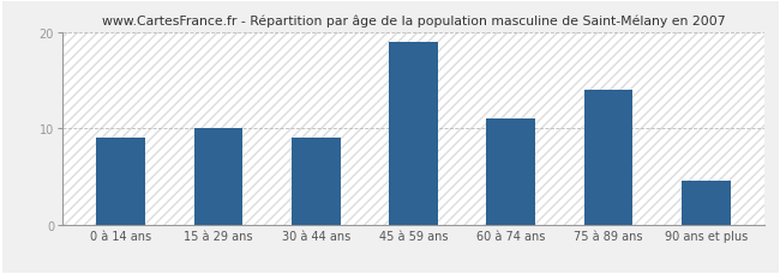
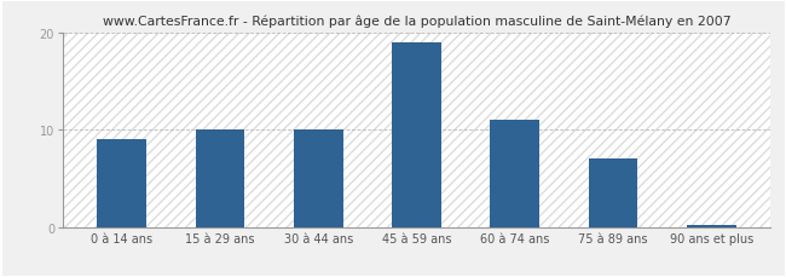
30 à 44 ans: 9.0 -> 10.0
75 à 89 ans: 14.0 -> 7.0
90 ans et plus: 4.6 -> 0.2
